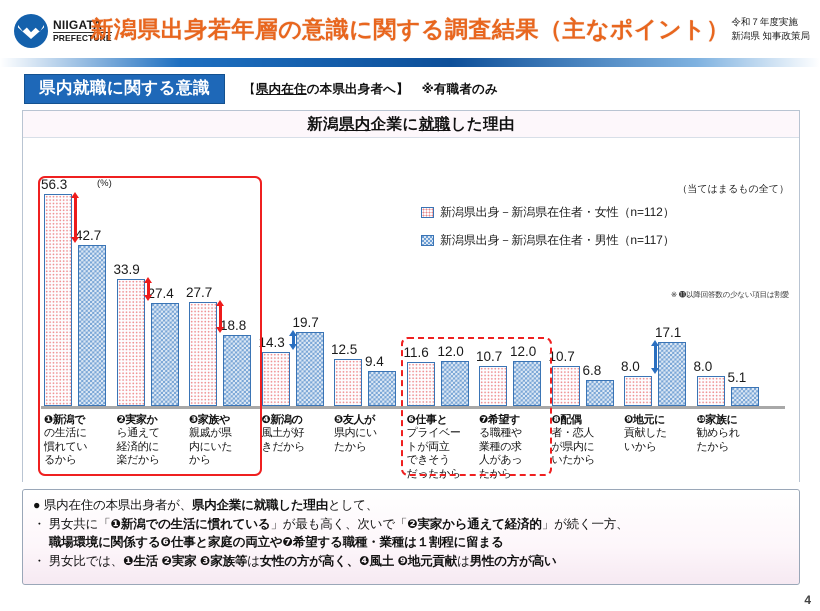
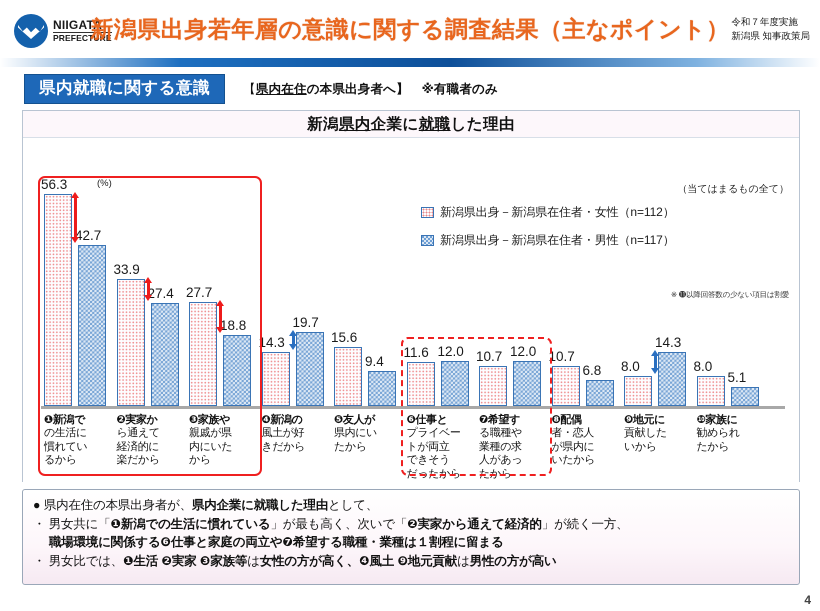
新潟県出身－新潟県在住者・女性（n=112）/❺友人が県内にいたから: 12.5 -> 15.6
新潟県出身－新潟県在住者・男性（n=117）/❾地元に貢献したいから: 17.1 -> 14.3
